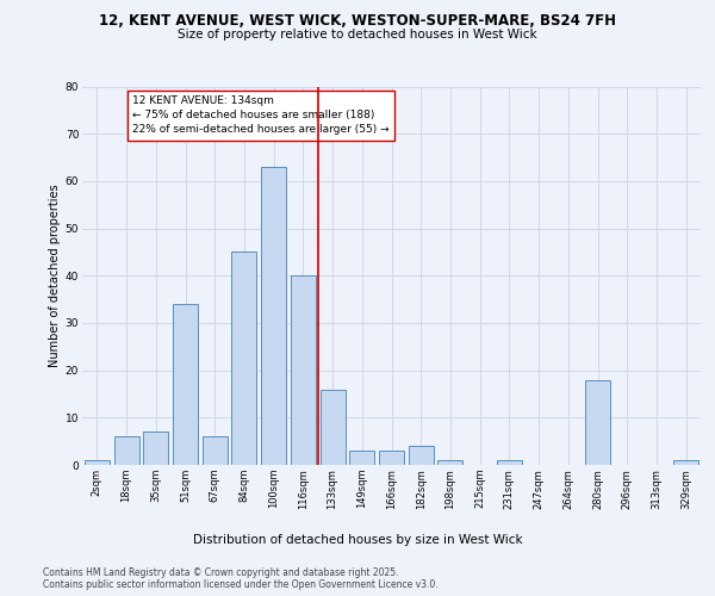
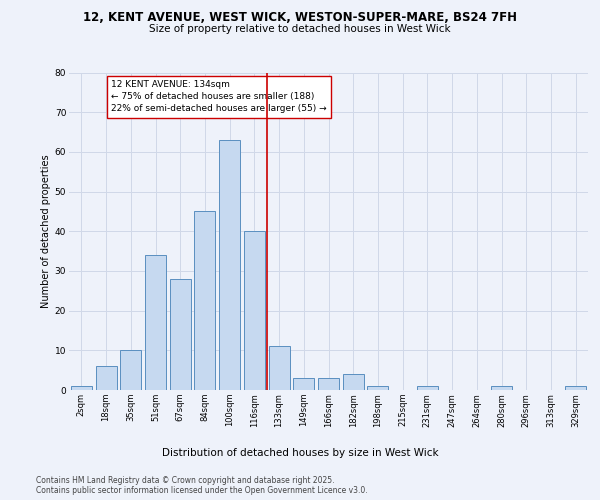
35sqm: 7 -> 10
67sqm: 6 -> 28
133sqm: 16 -> 11
280sqm: 18 -> 1
